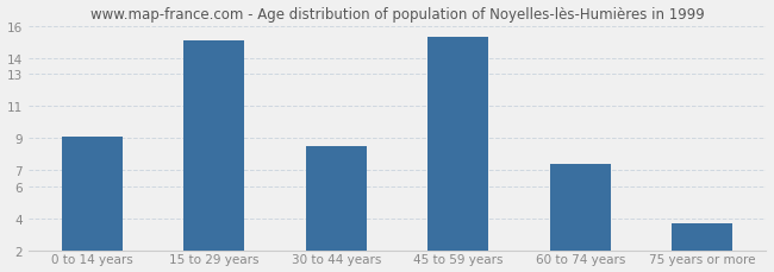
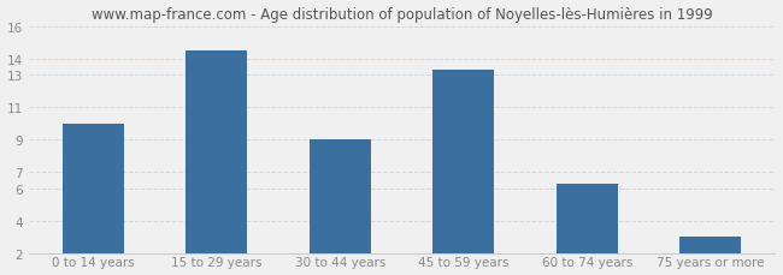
0 to 14 years: 9.1 -> 10.0
15 to 29 years: 15.1 -> 14.5
30 to 44 years: 8.5 -> 9.0
45 to 59 years: 15.3 -> 13.3
60 to 74 years: 7.4 -> 6.3
75 years or more: 3.7 -> 3.0
